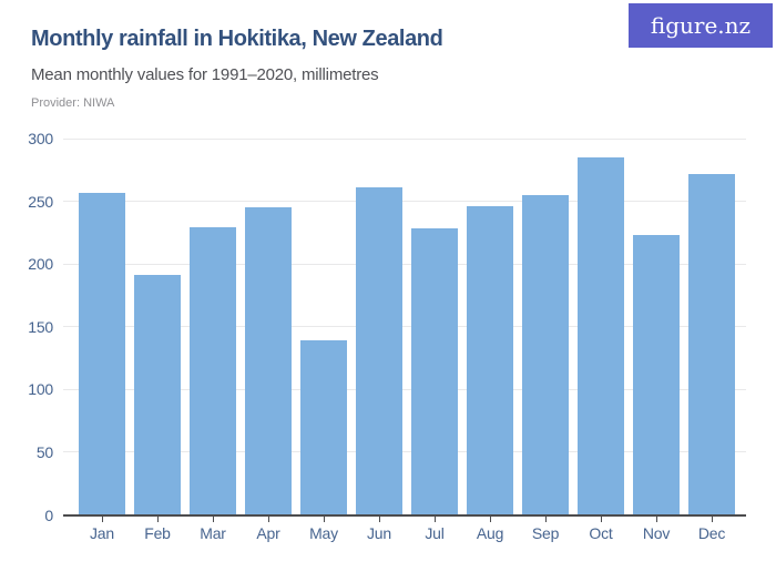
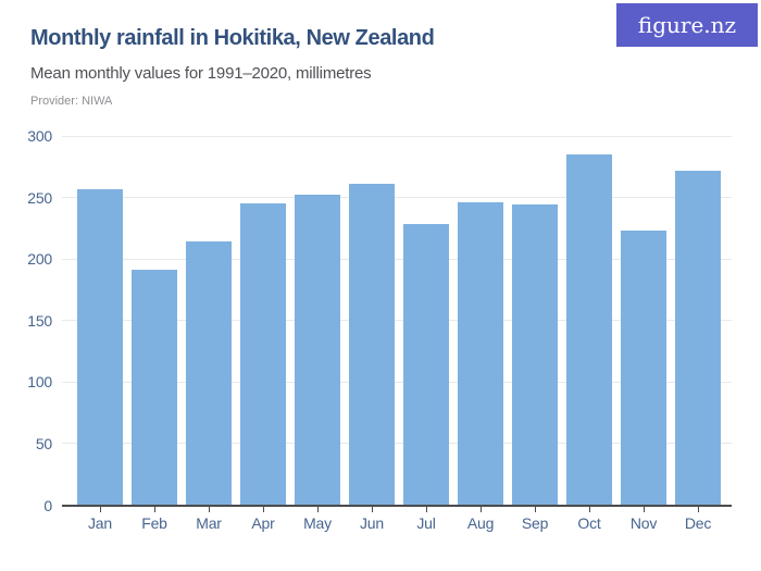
Mar: 229 -> 214
May: 139 -> 252
Sep: 255 -> 244
